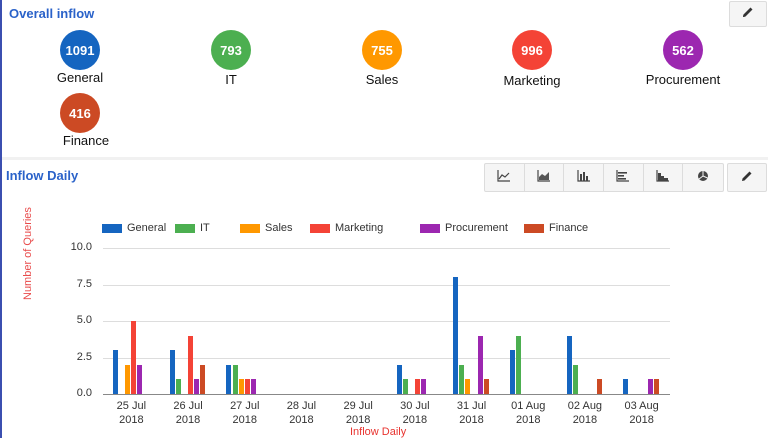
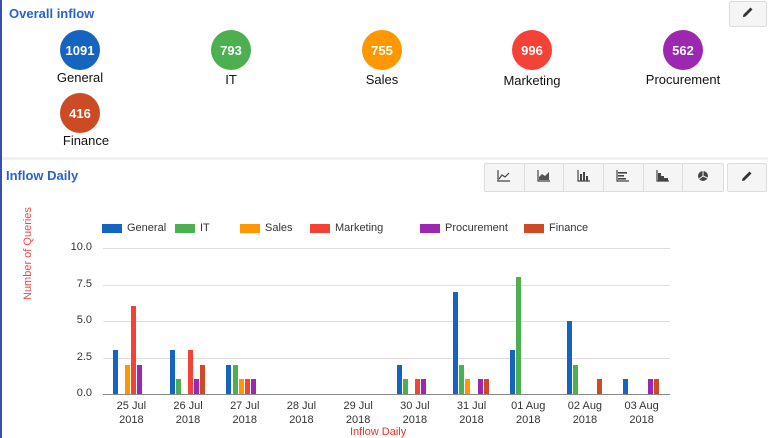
Marketing/25 Jul 2018: 5 -> 6
Marketing/26 Jul 2018: 4 -> 3
General/31 Jul 2018: 8 -> 7
Procurement/31 Jul 2018: 4 -> 1
IT/01 Aug 2018: 4 -> 8
General/02 Aug 2018: 4 -> 5
